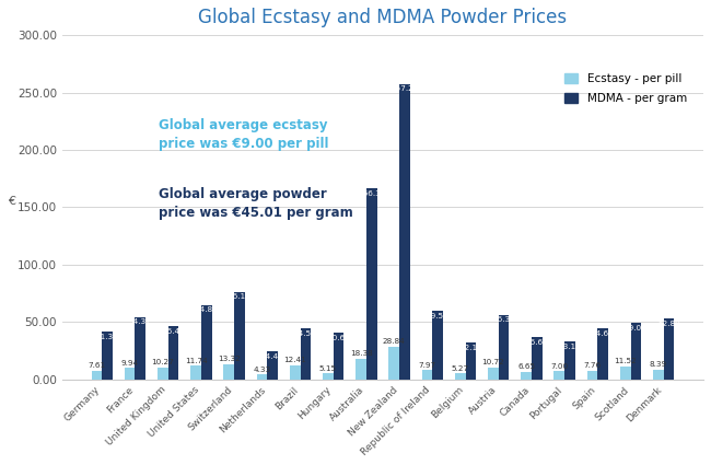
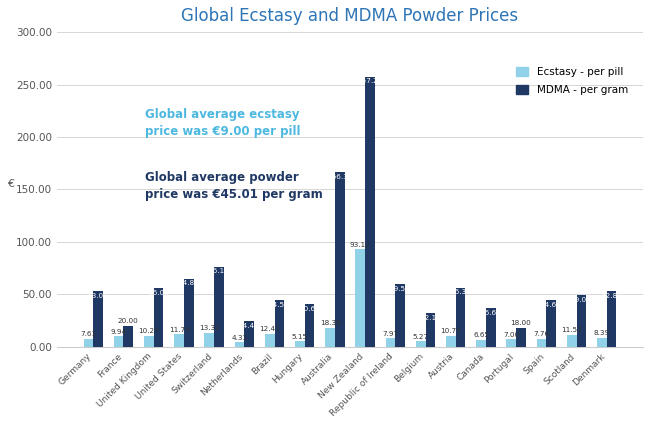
MDMA - per gram/Germany: 41 -> 53
MDMA - per gram/France: 54 -> 20
MDMA - per gram/United Kingdom: 46 -> 56
Ecstasy - per pill/New Zealand: 28.84 -> 93.12
MDMA - per gram/Portugal: 33 -> 18
